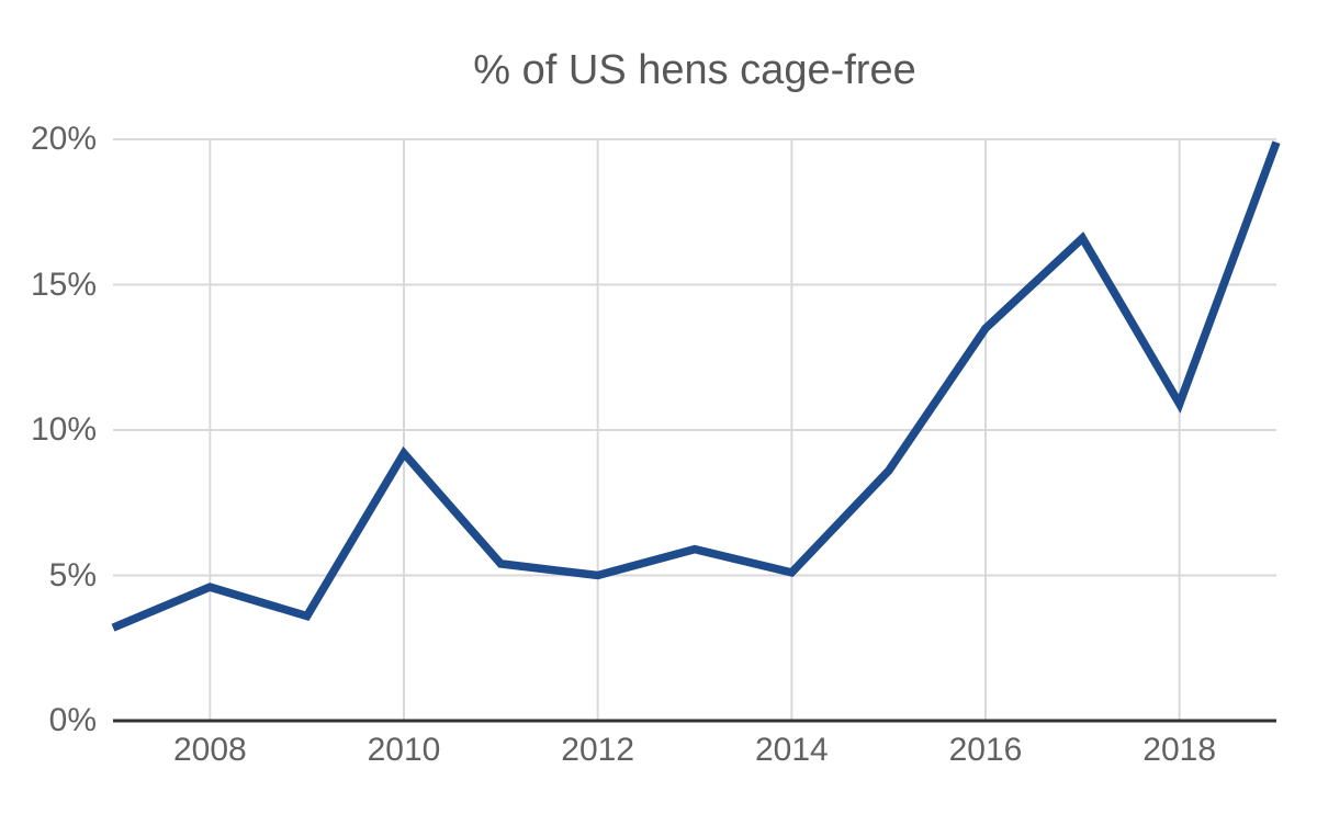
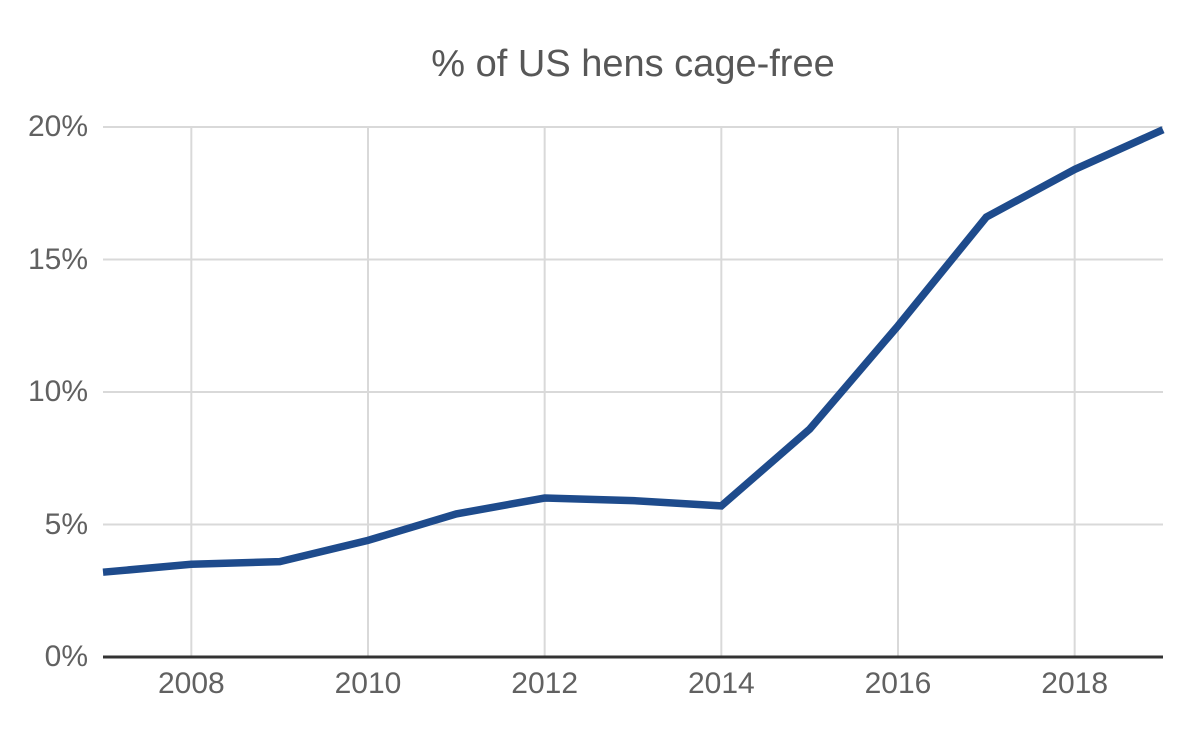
2008: 4.6% -> 3.5%
2010: 9.2% -> 4.4%
2012: 5.0% -> 6.0%
2014: 5.1% -> 5.7%
2016: 13.5% -> 12.5%
2018: 10.9% -> 18.4%
